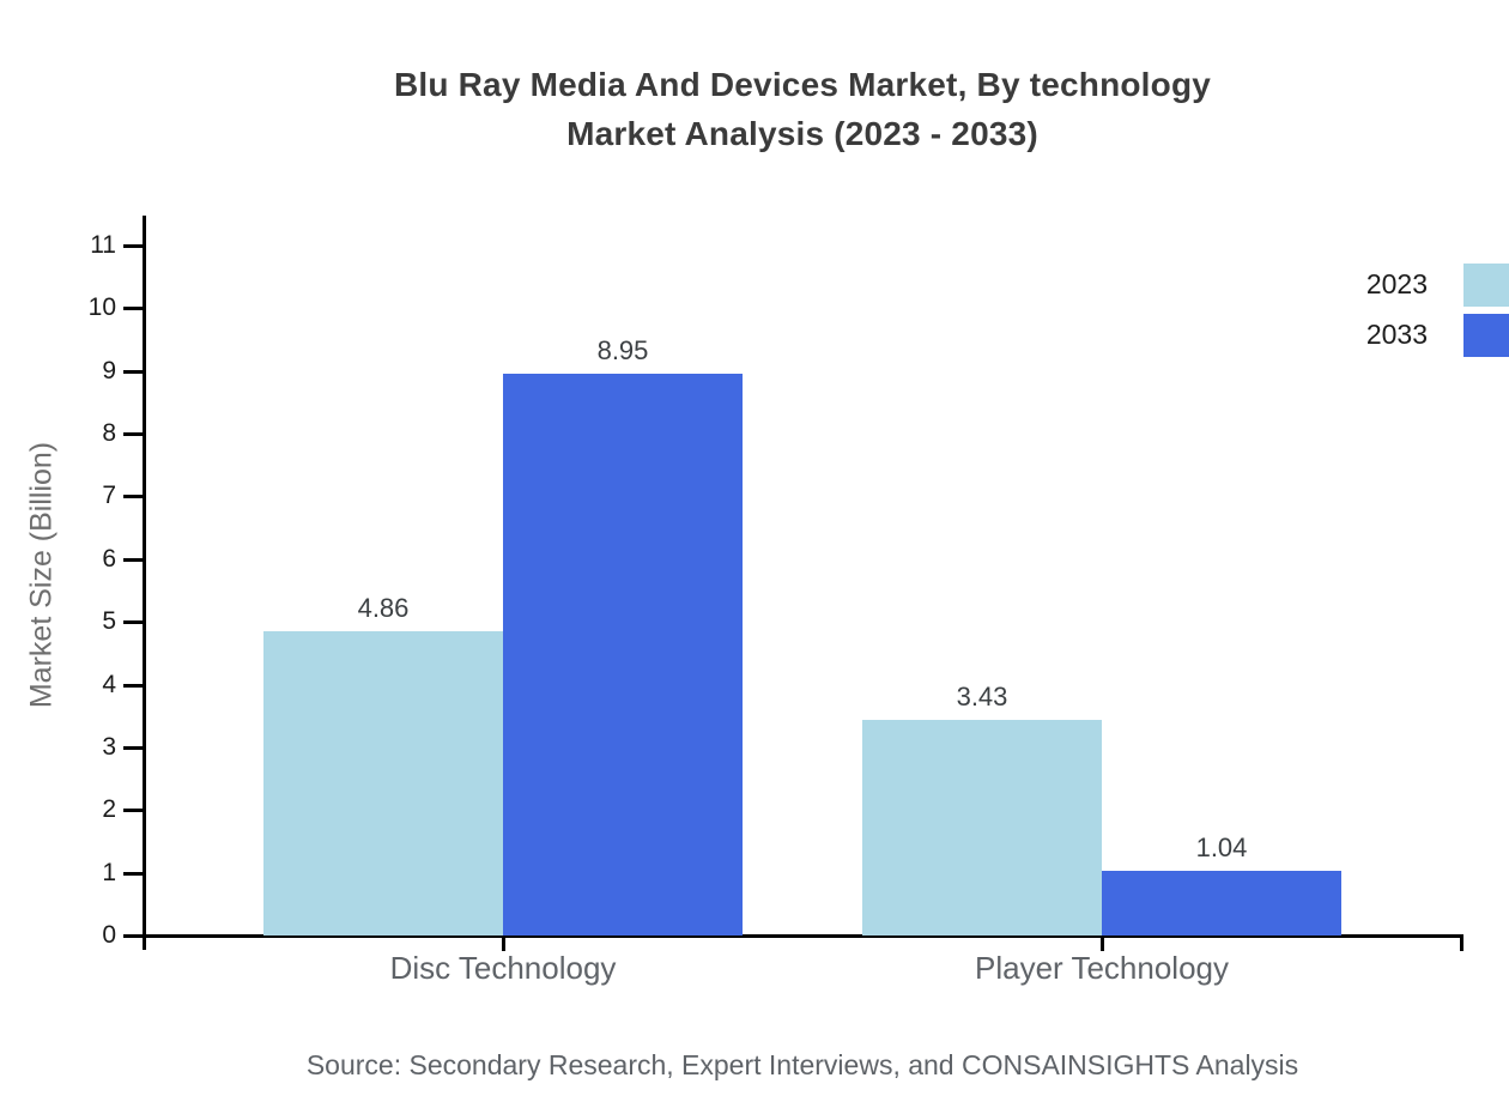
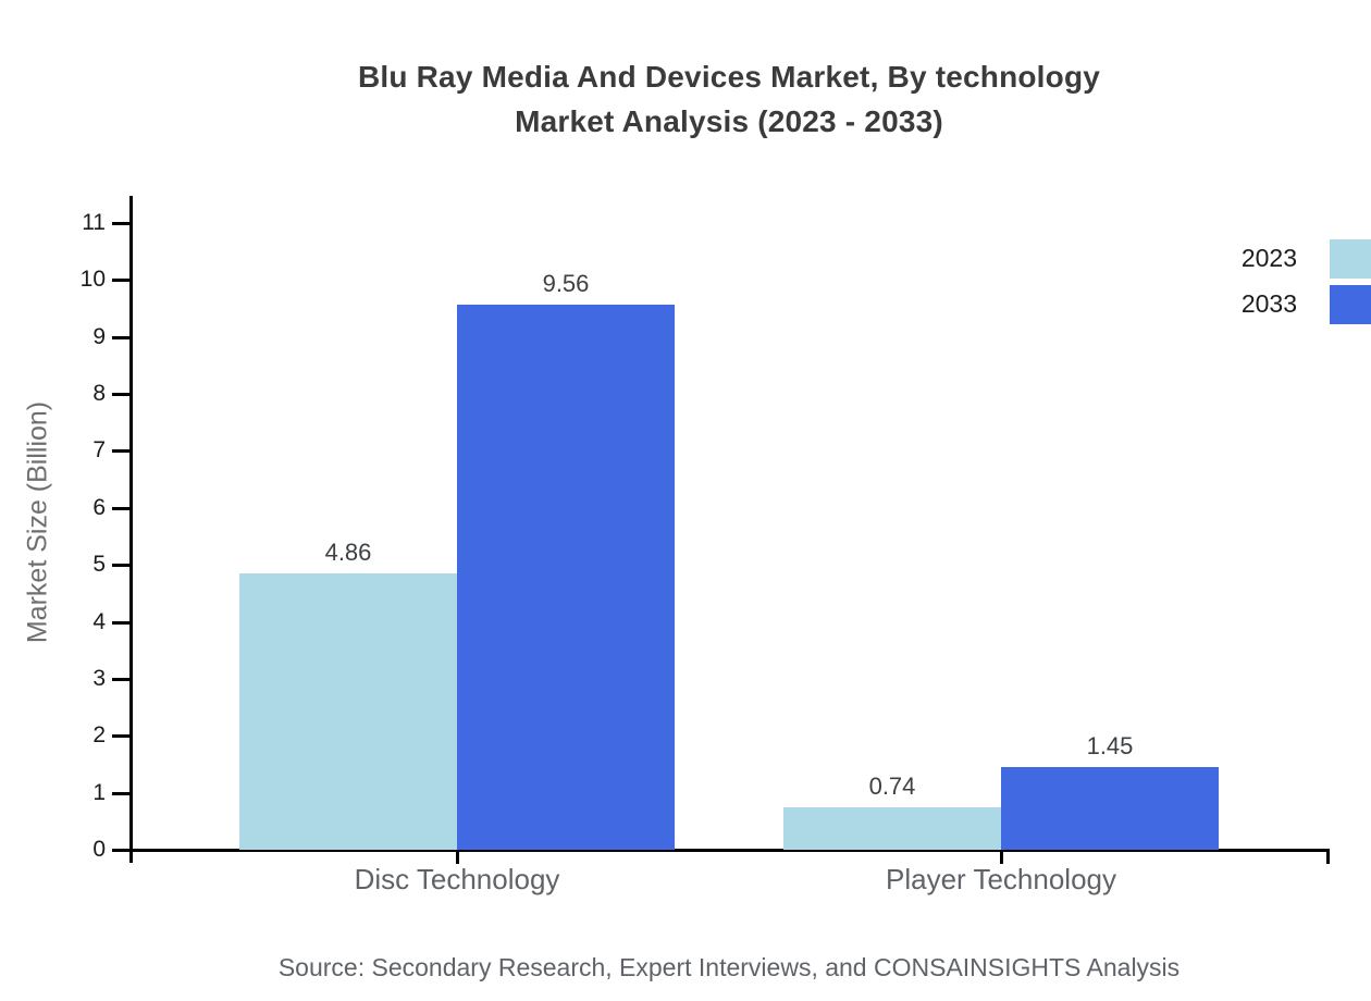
2033/Disc Technology: 8.95 -> 9.56
2023/Player Technology: 3.43 -> 0.74
2033/Player Technology: 1.04 -> 1.45
